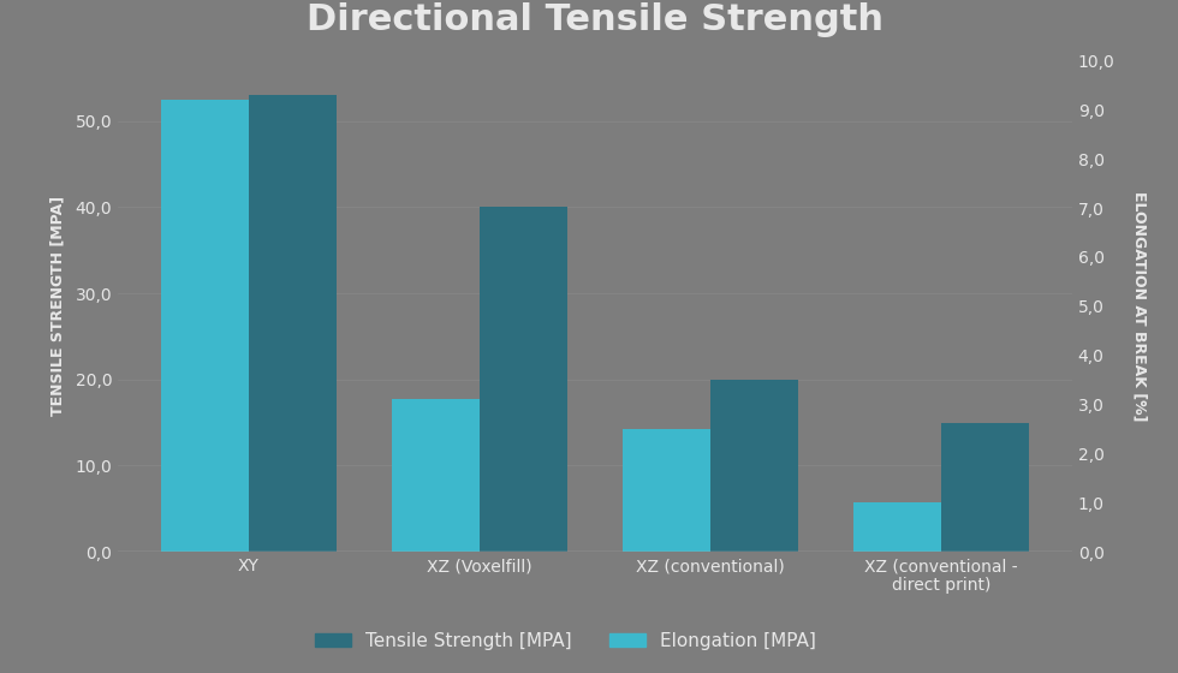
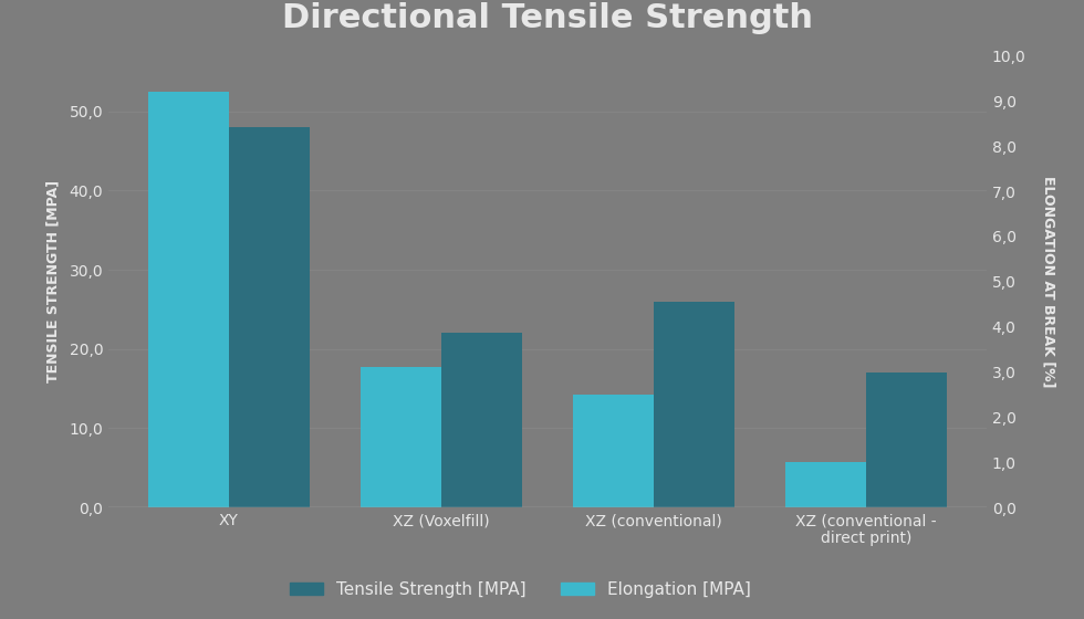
Tensile Strength [MPA]/XY: 53 -> 48
Tensile Strength [MPA]/XZ (Voxelfill): 40 -> 22
Tensile Strength [MPA]/XZ (conventional): 20 -> 26
Tensile Strength [MPA]/XZ (conventional - direct print): 15 -> 17
